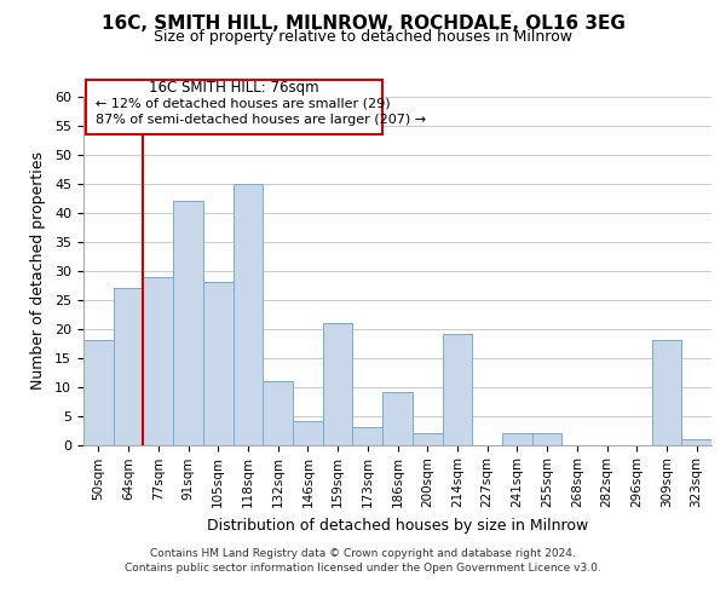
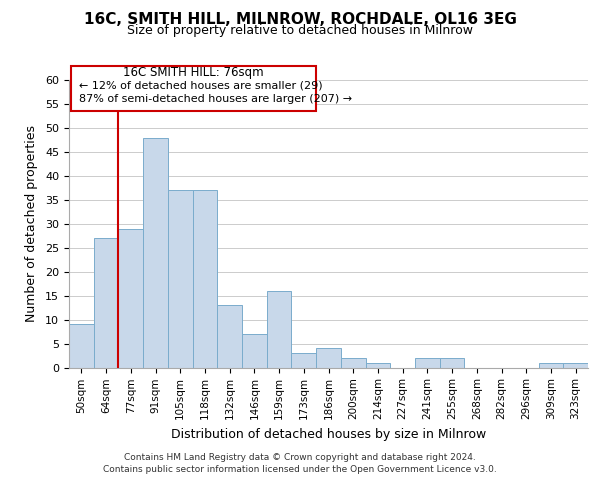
50sqm: 18 -> 9
91sqm: 42 -> 48
105sqm: 28 -> 37
118sqm: 45 -> 37
132sqm: 11 -> 13
146sqm: 4 -> 7
159sqm: 21 -> 16
186sqm: 9 -> 4
214sqm: 19 -> 1
309sqm: 18 -> 1
